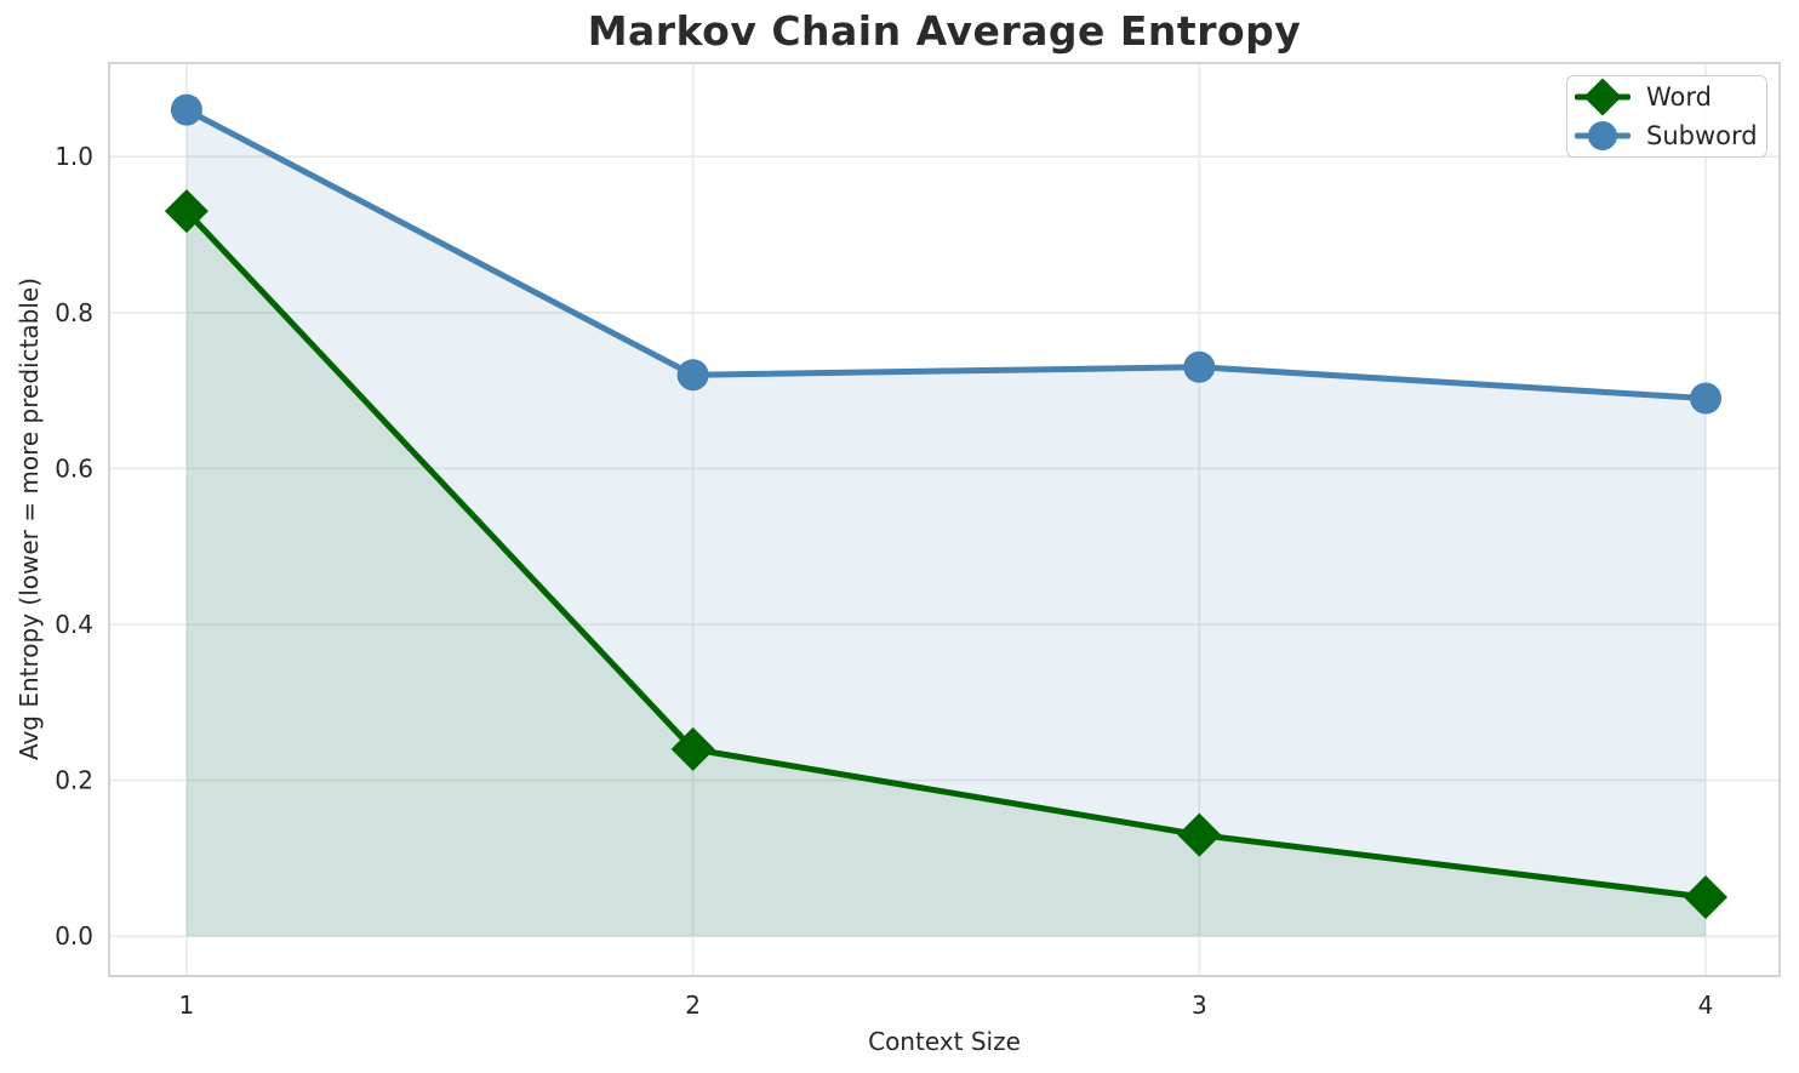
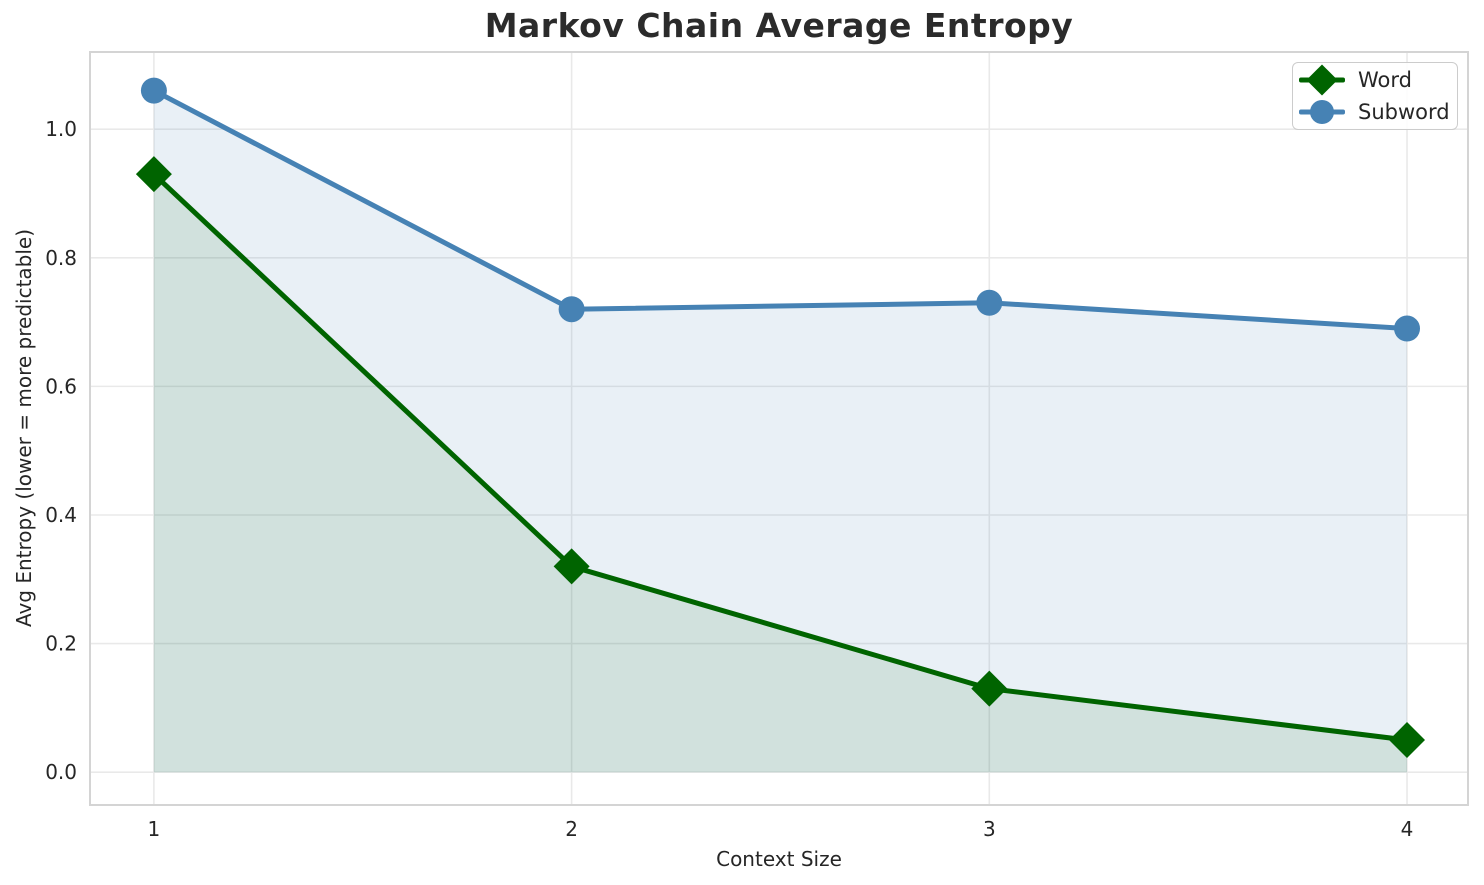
Word/2: 0.24 -> 0.32
